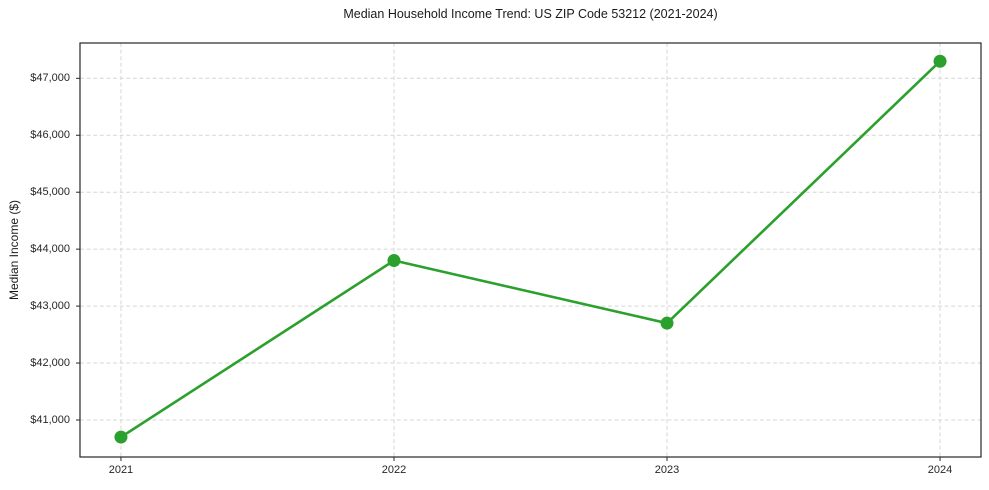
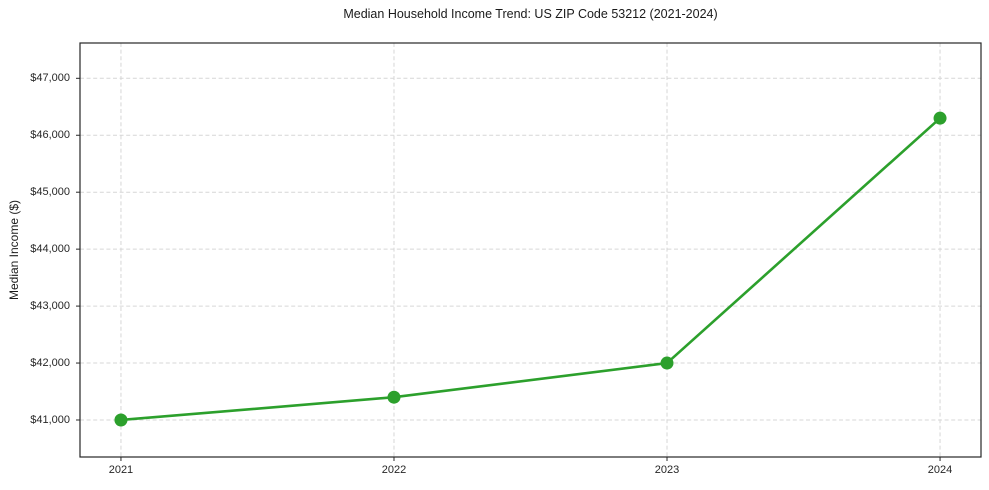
2021: $40700 -> $41000
2022: $43800 -> $41400
2023: $42700 -> $42000
2024: $47300 -> $46300
